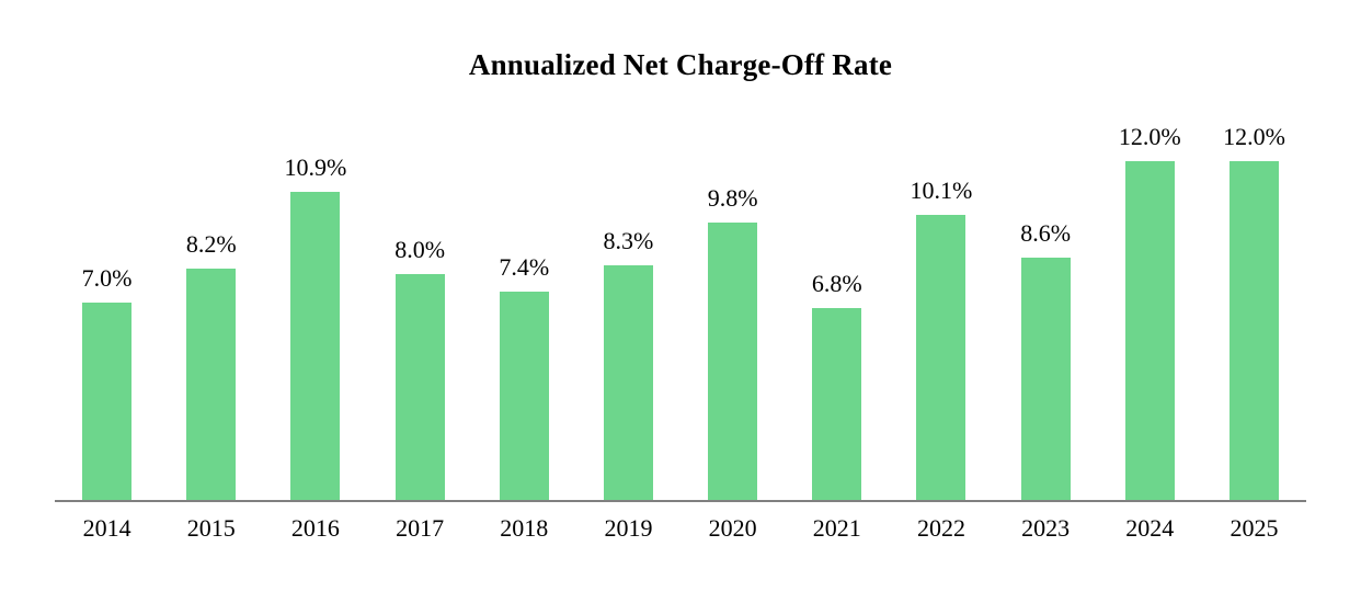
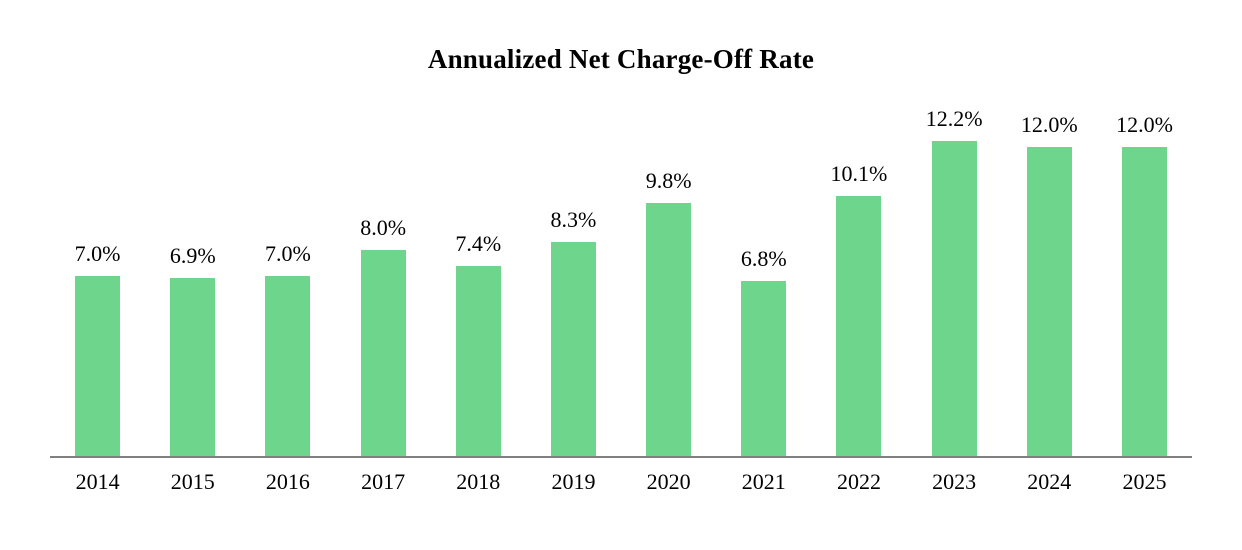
2015: 8.2% -> 6.9%
2016: 10.9% -> 7.0%
2023: 8.6% -> 12.2%
